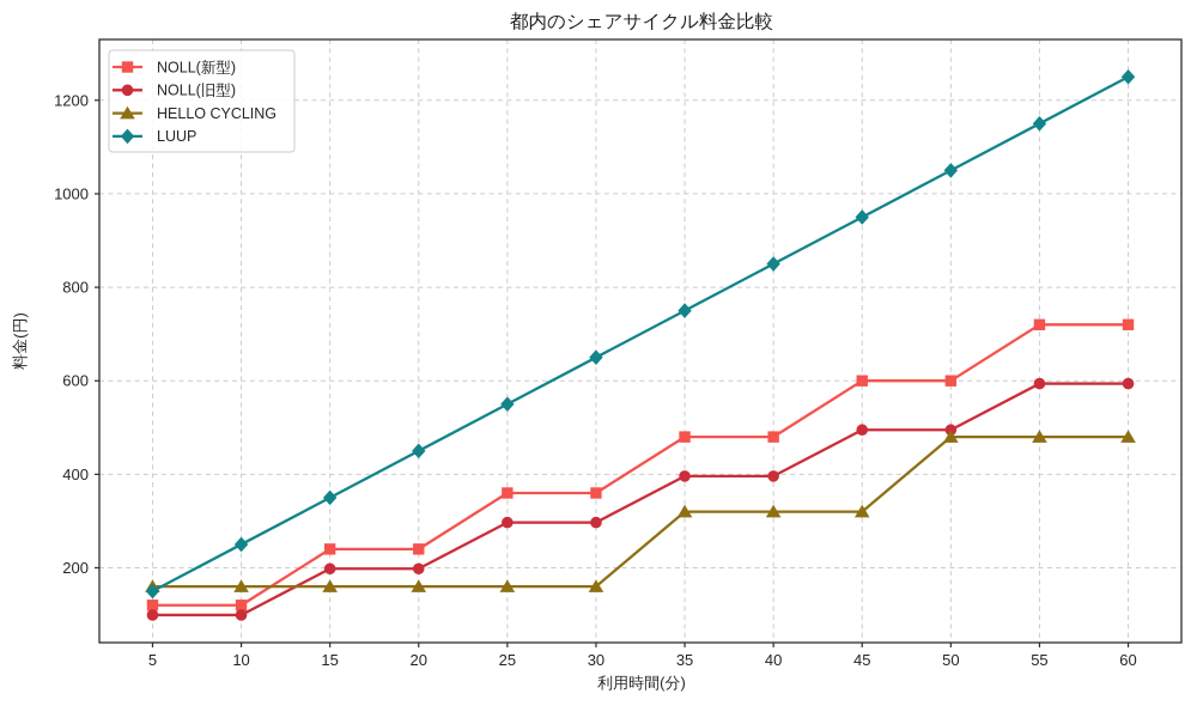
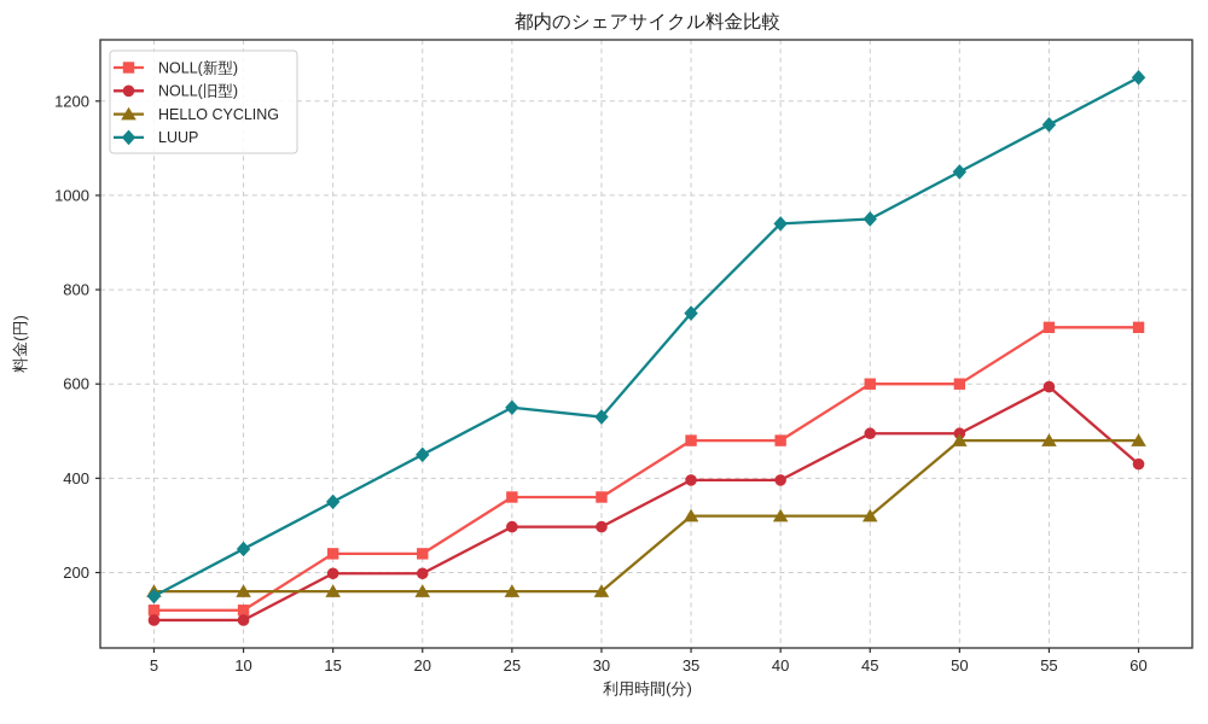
LUUP/30: 650 -> 530
LUUP/40: 850 -> 940
NOLL(旧型)/60: 590 -> 430
